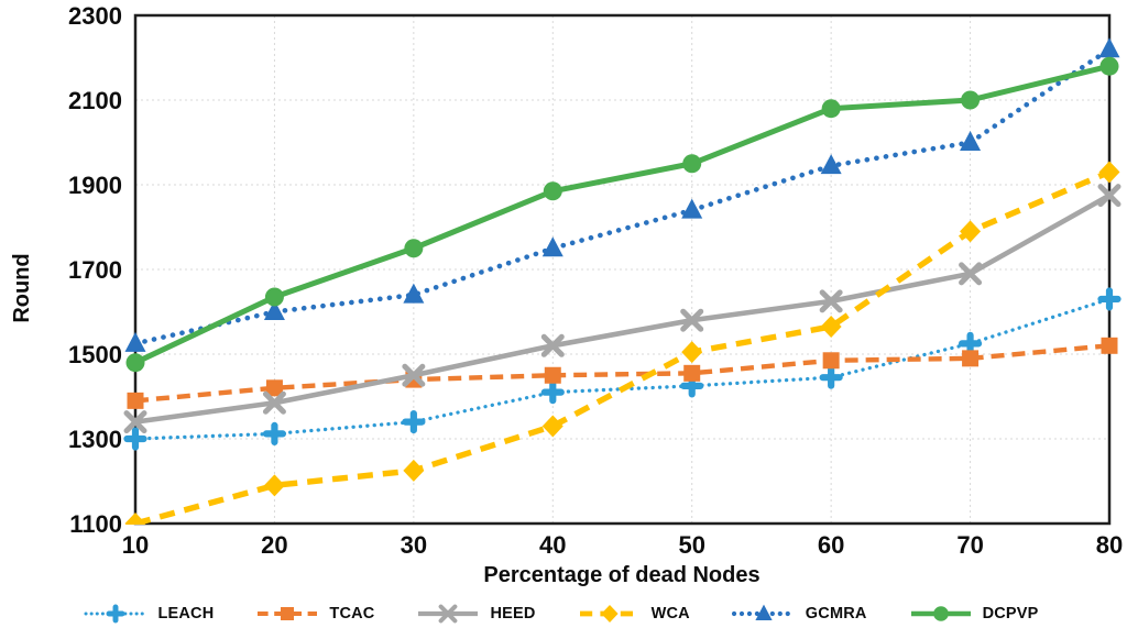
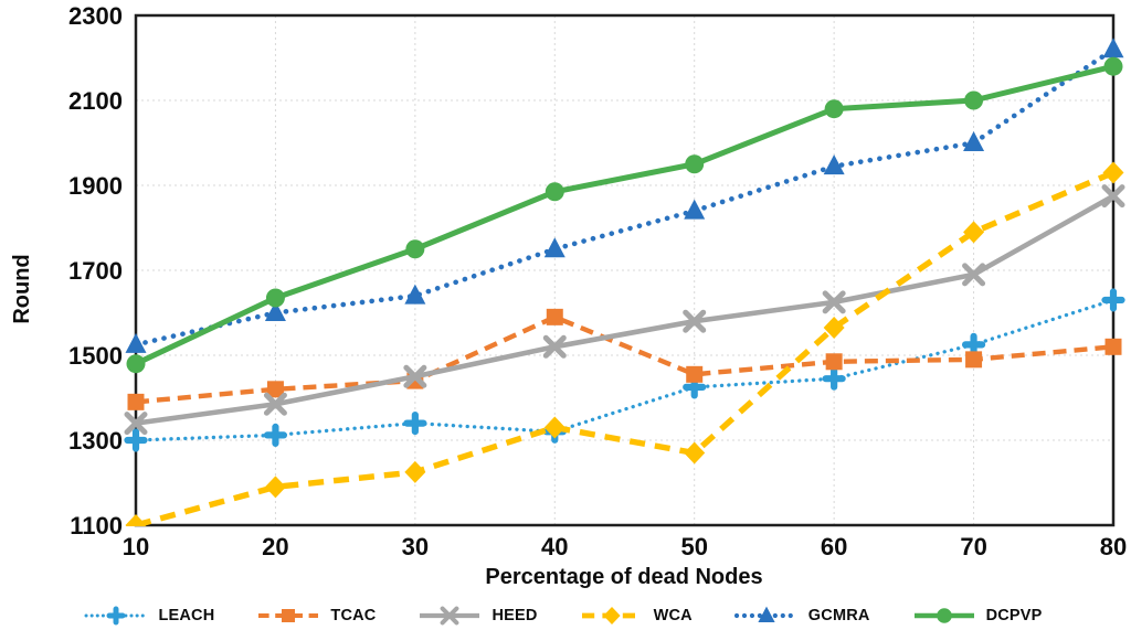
LEACH/40: 1410 -> 1320
TCAC/40: 1450 -> 1590
WCA/50: 1500 -> 1270
